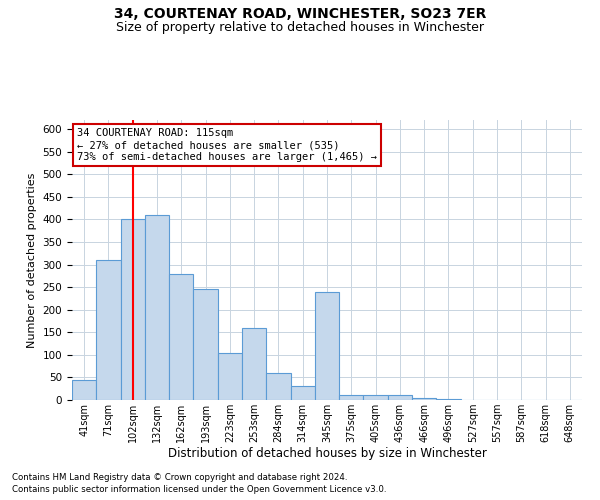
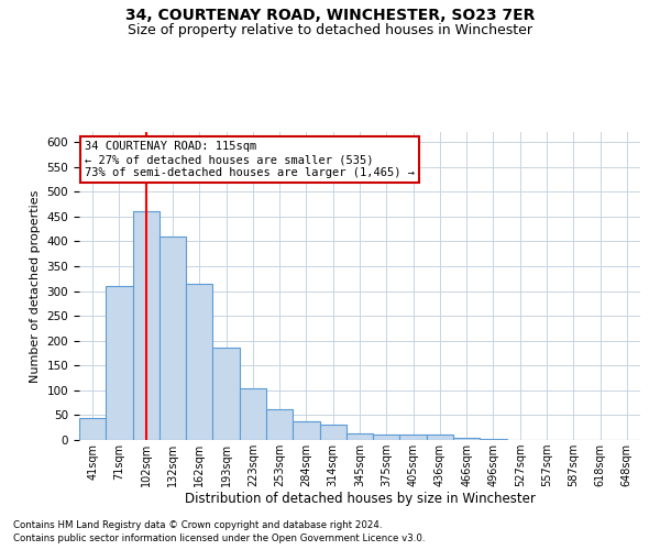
102sqm: 400 -> 460
162sqm: 280 -> 315
193sqm: 245 -> 185
253sqm: 160 -> 63
284sqm: 60 -> 37
345sqm: 240 -> 13
